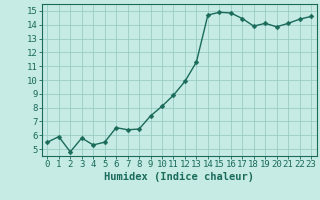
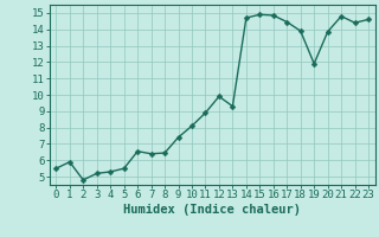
3: 5.8 -> 5.2
13: 11.3 -> 9.3
19: 14.1 -> 11.9
21: 14.1 -> 14.8
